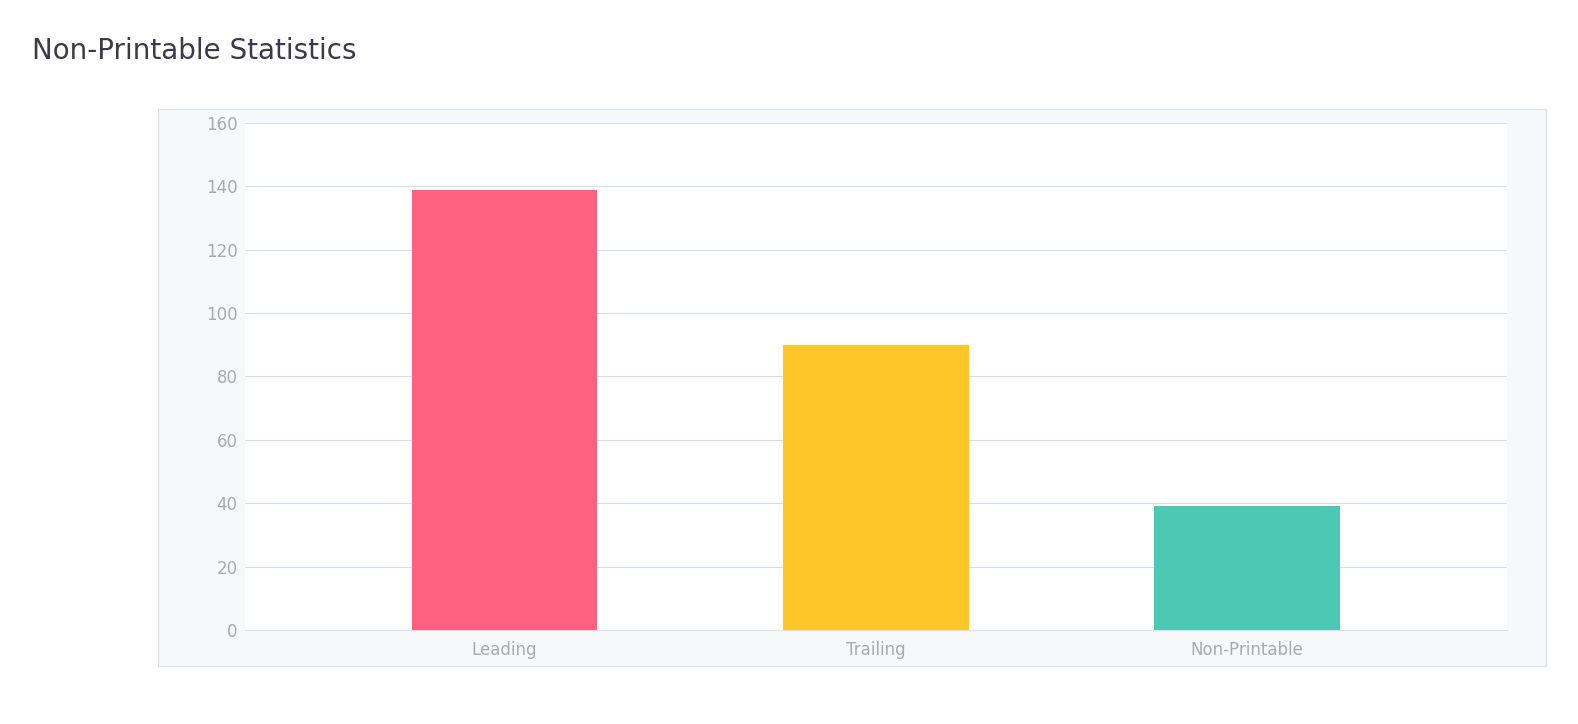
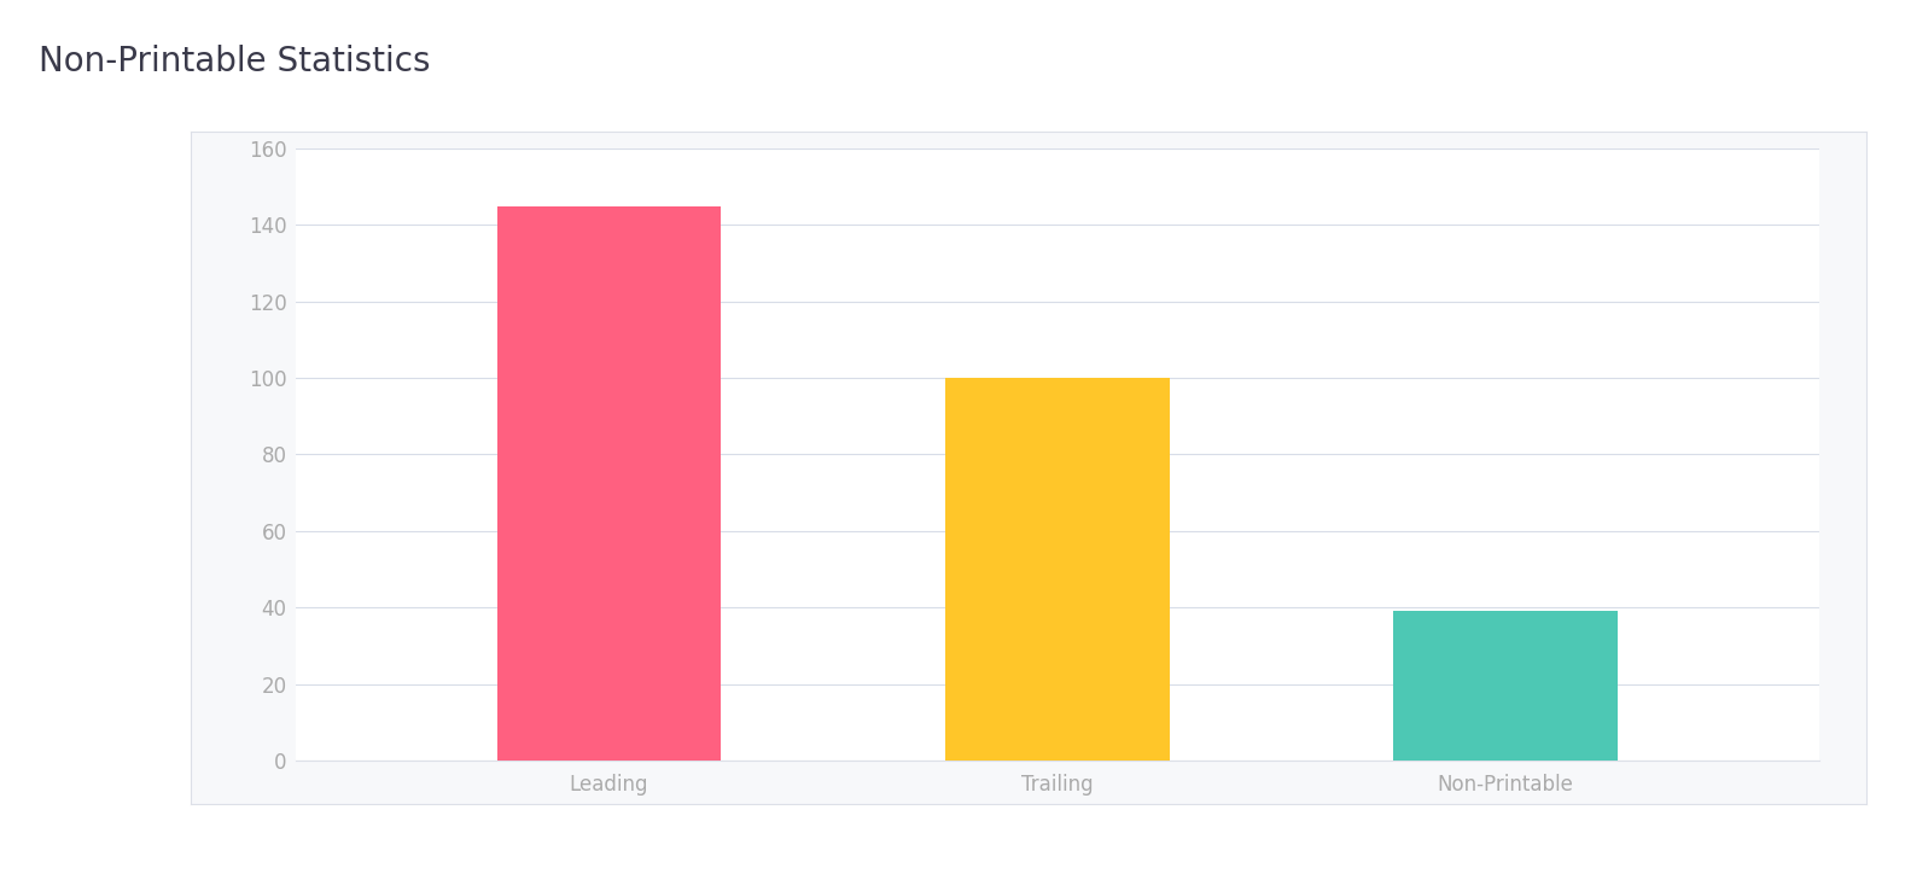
Leading: 139 -> 145
Trailing: 90 -> 100
